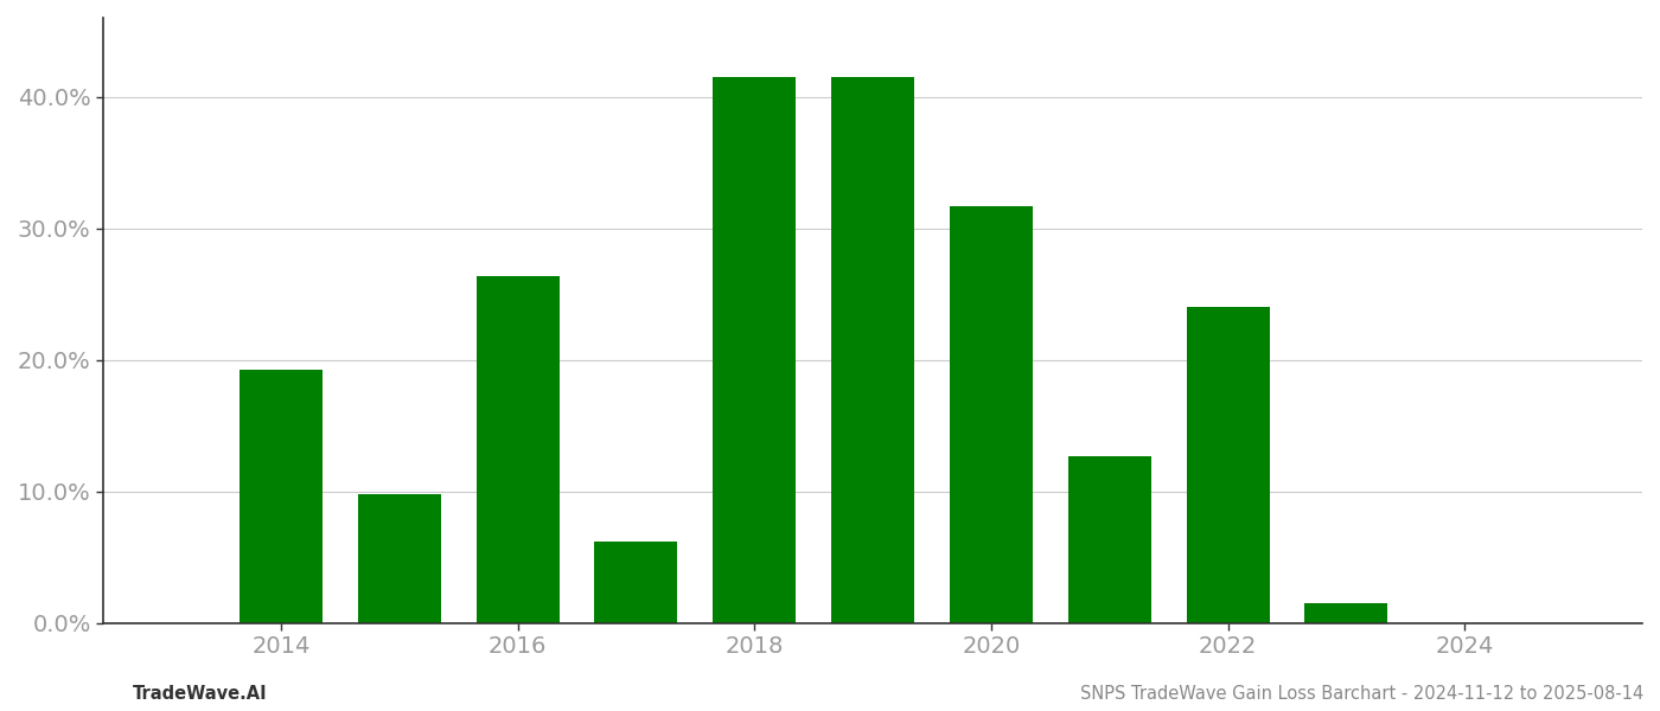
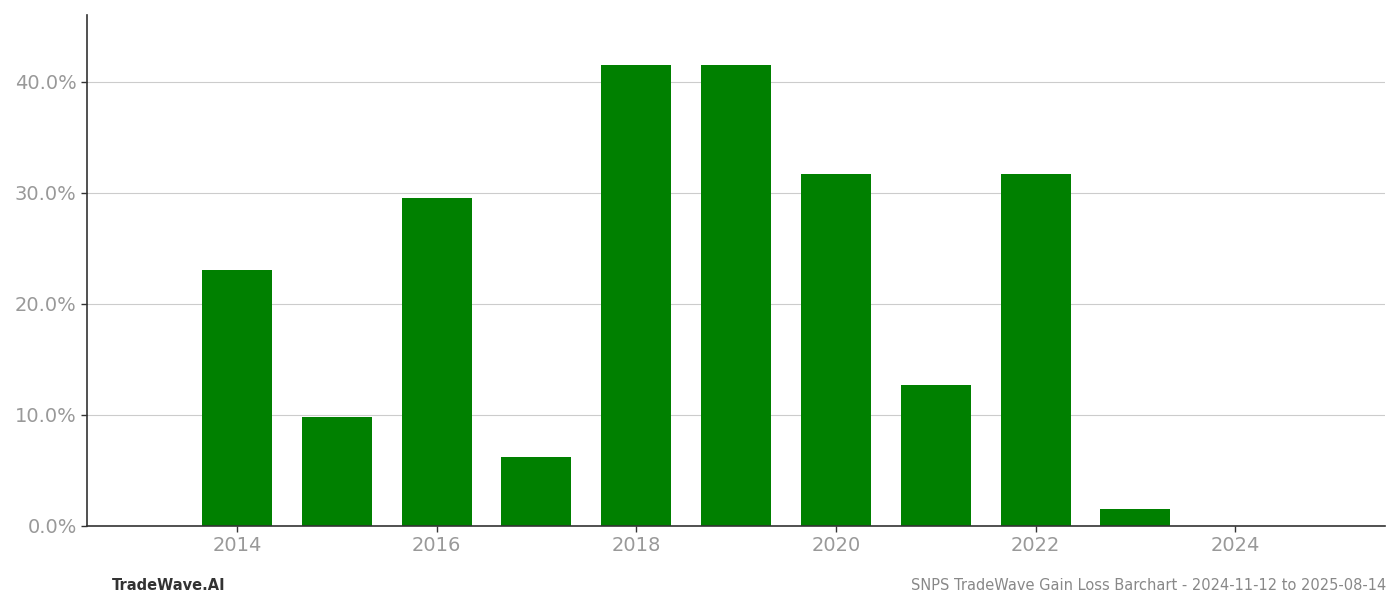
2014: 19.2% -> 23.0%
2016: 26.4% -> 29.5%
2022: 24.0% -> 31.7%
